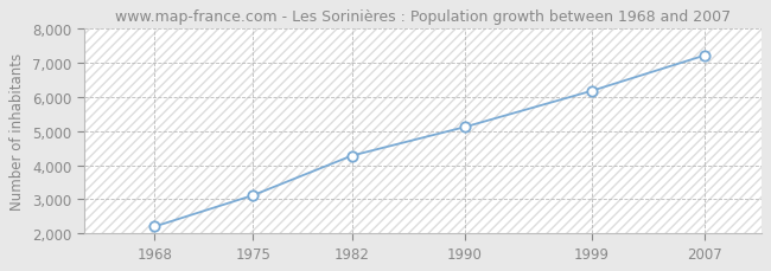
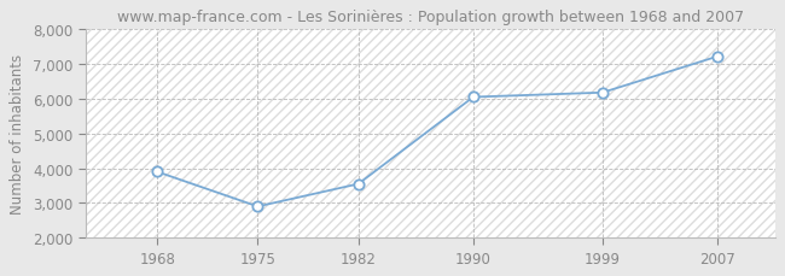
1968: 2,200 -> 3,900
1975: 3,120 -> 2,900
1982: 4,280 -> 3,550
1990: 5,120 -> 6,050
